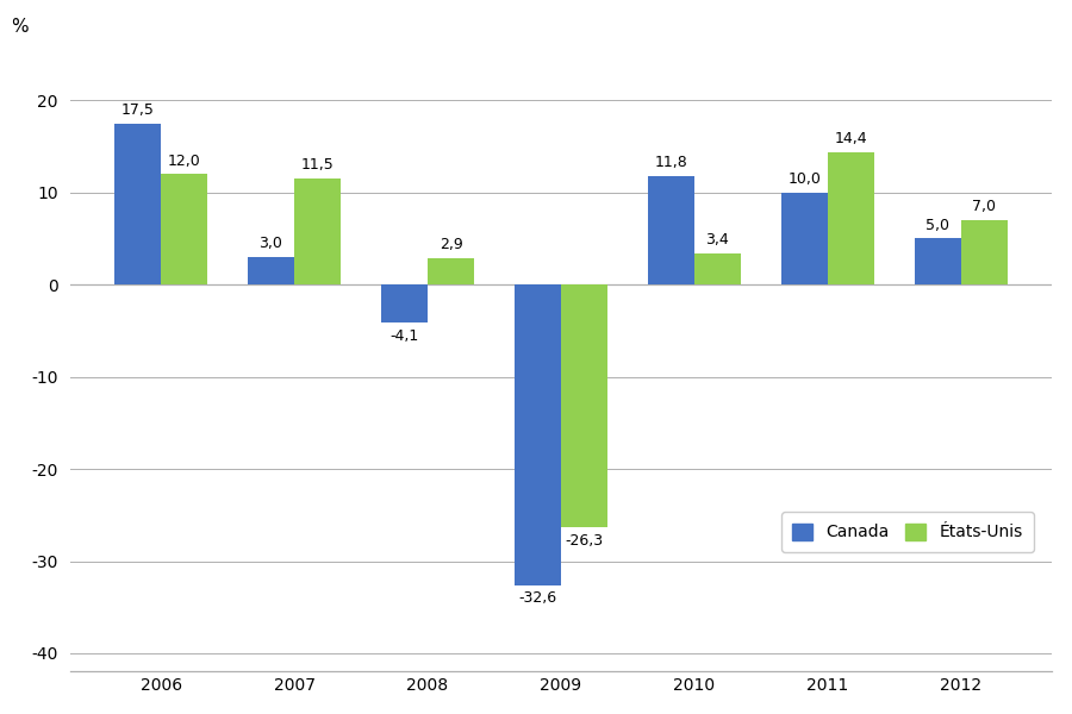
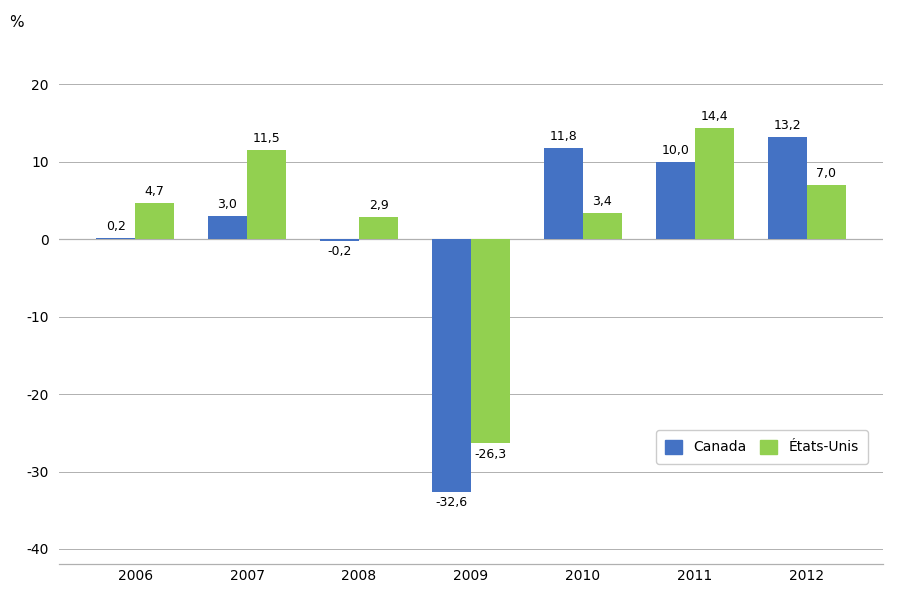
Canada/2006: 17,5 -> 0,2
États-Unis/2006: 12,0 -> 4,7
Canada/2008: -4,1 -> -0,2
Canada/2012: 5,0 -> 13,2
